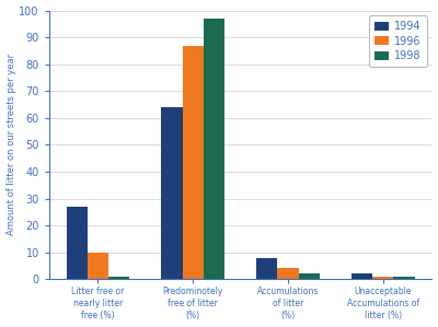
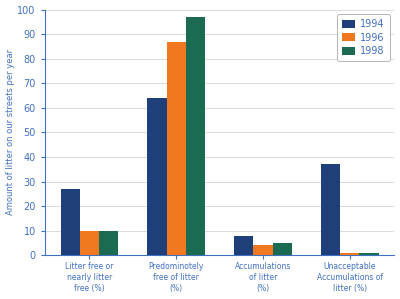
1998/Litter free or nearly litter free (%): 1 -> 10
1998/Accumulations of litter (%): 2 -> 5
1994/Unacceptable Accumulations of litter (%): 2 -> 37
